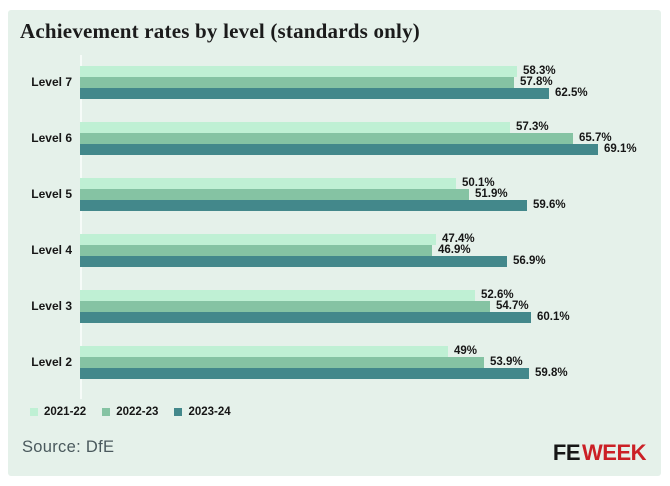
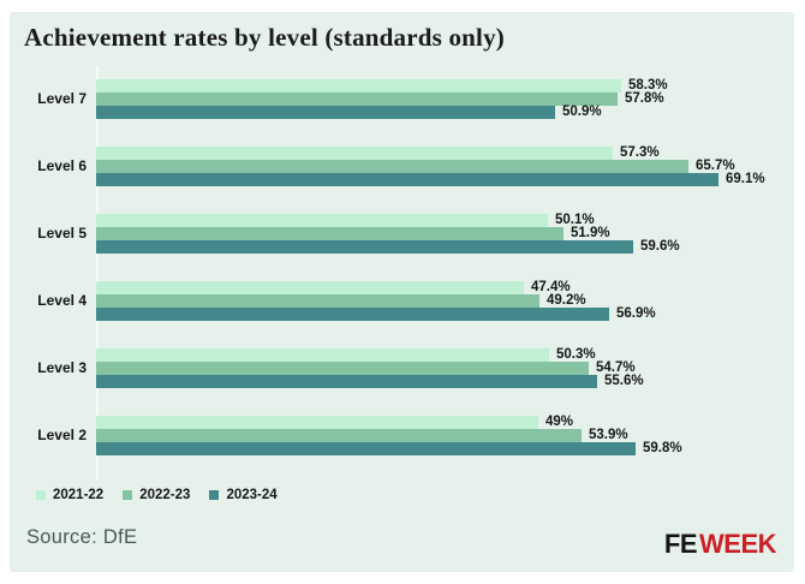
2023-24/Level 7: 62.5% -> 50.9%
2022-23/Level 4: 46.9% -> 49.2%
2021-22/Level 3: 52.6% -> 50.3%
2023-24/Level 3: 60.1% -> 55.6%
